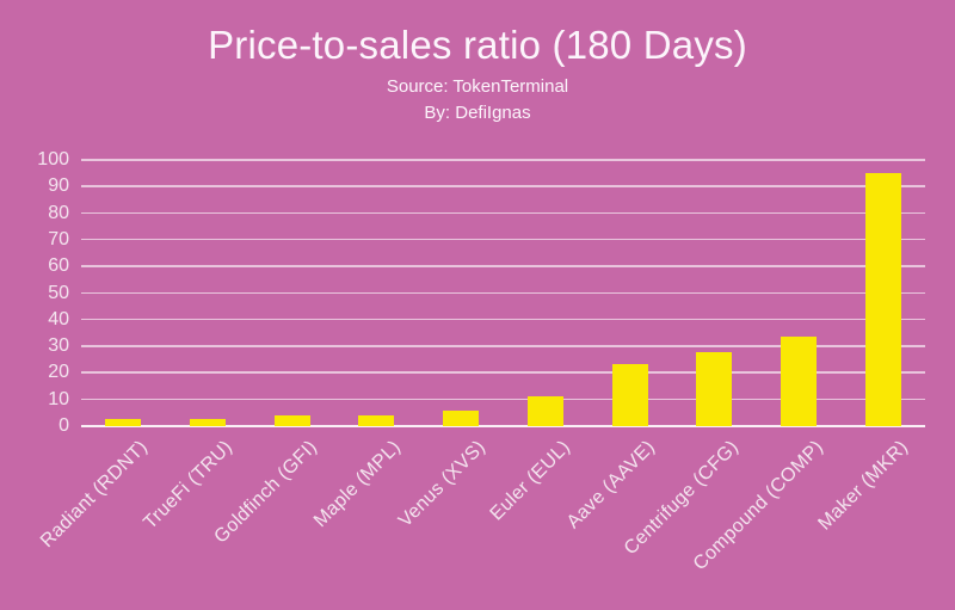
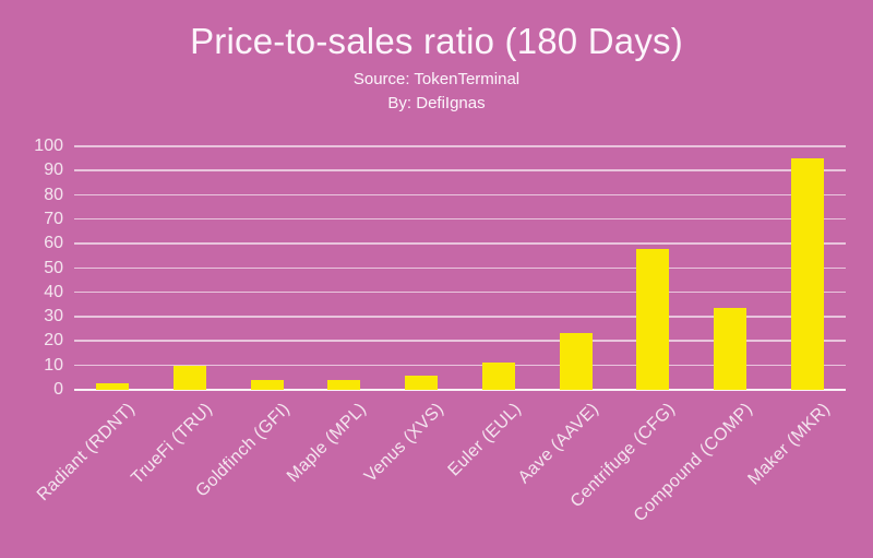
TrueFi (TRU): 3 -> 10
Centrifuge (CFG): 28 -> 58
